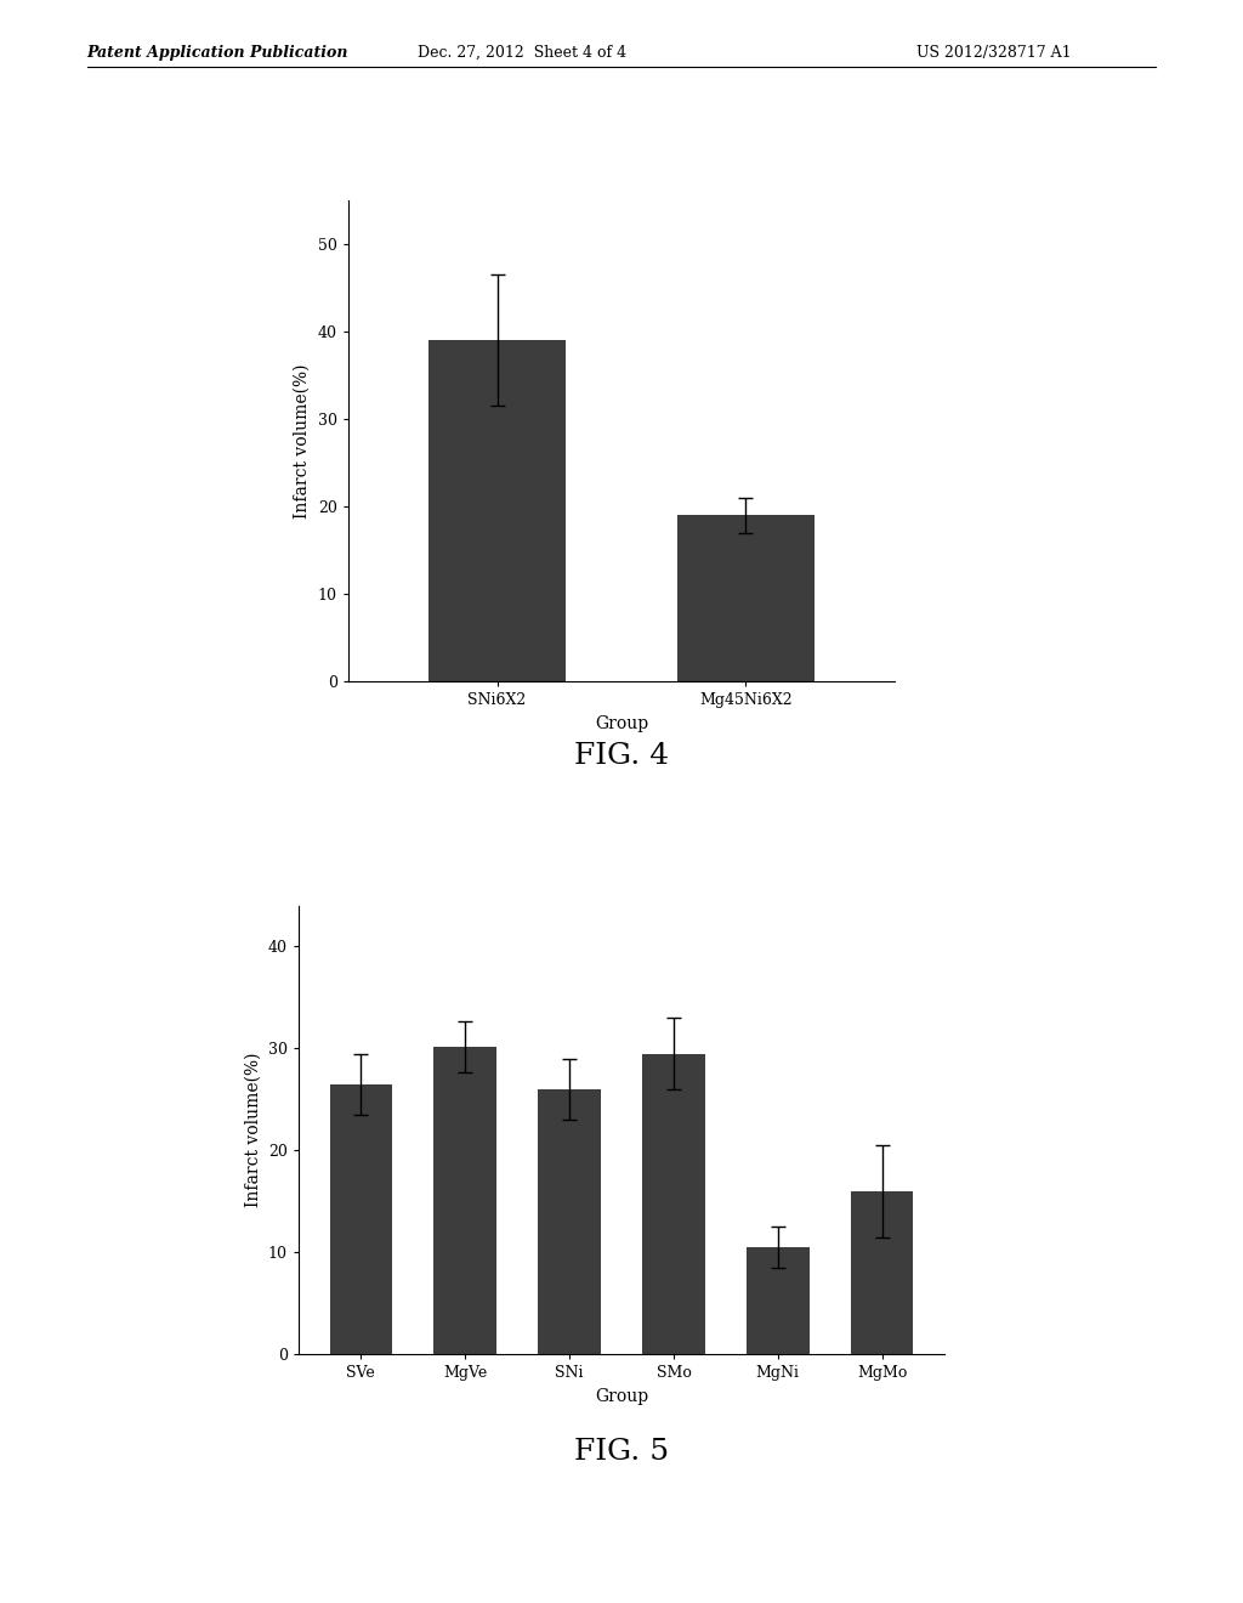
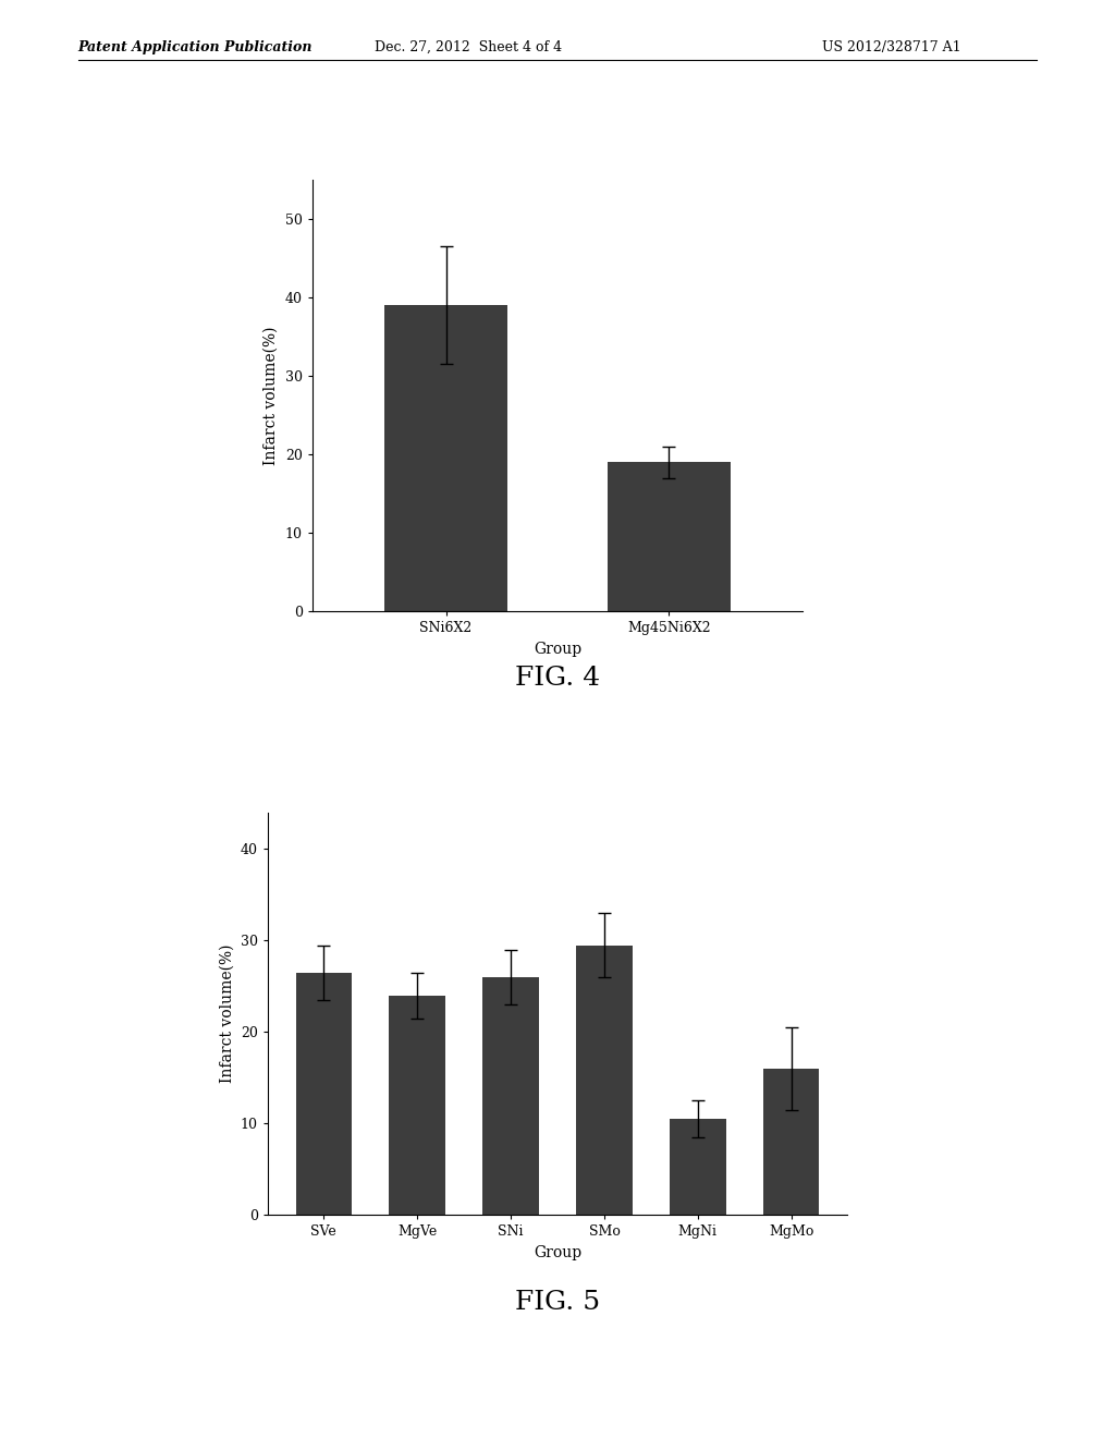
MgVe: 30.2 -> 24.0
